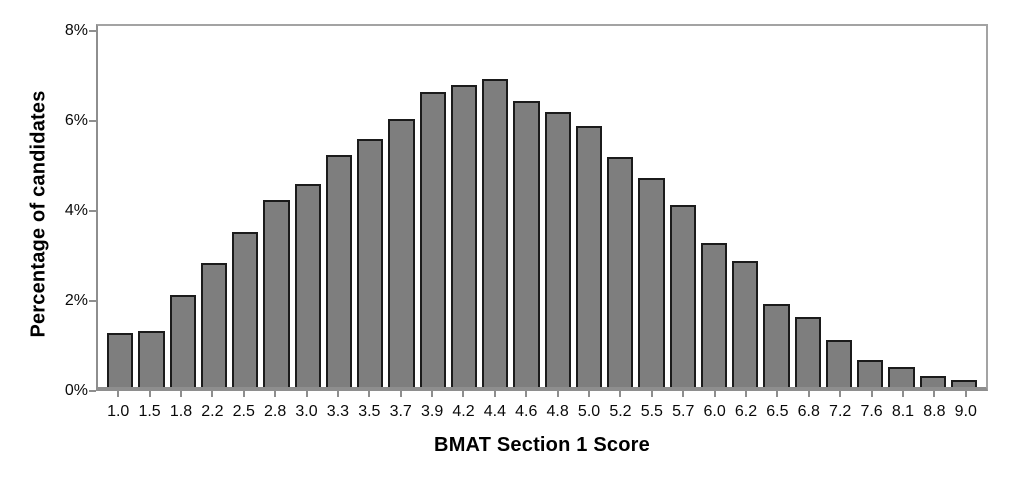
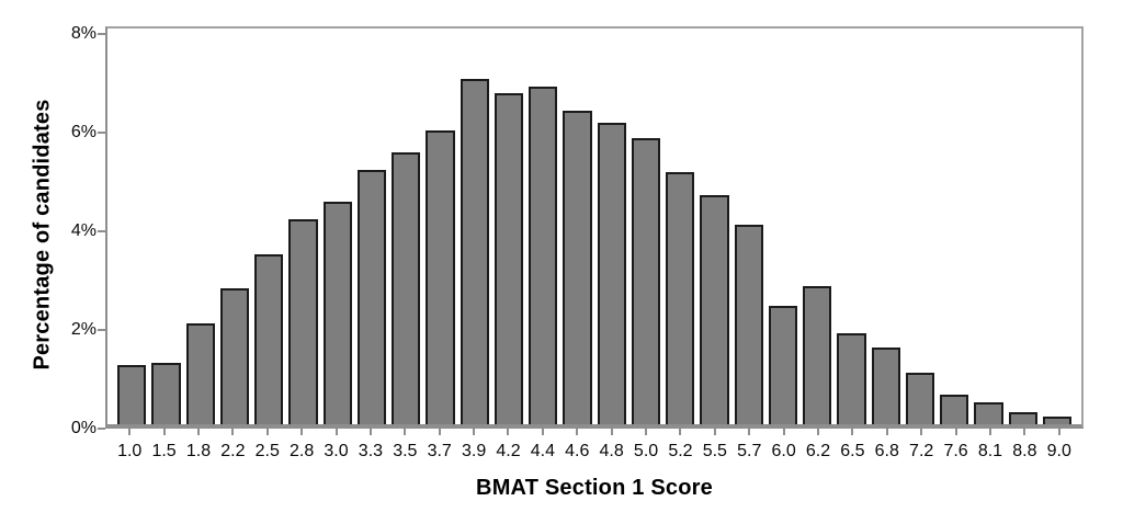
3.9: 6.5% -> 7.0%
6.0: 3.2% -> 2.4%
